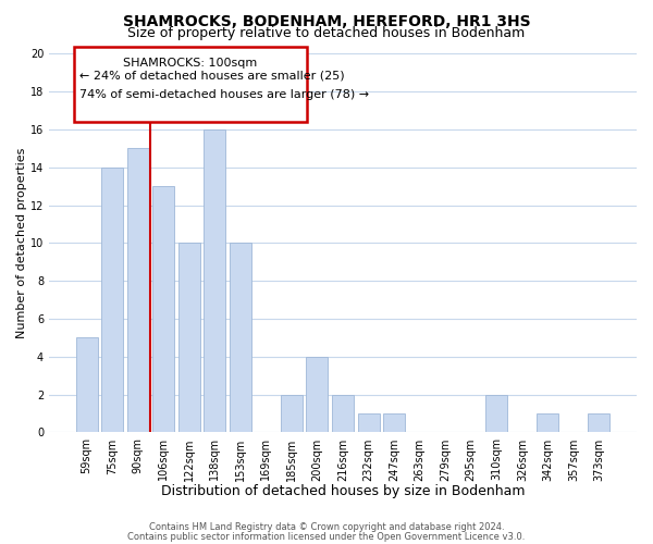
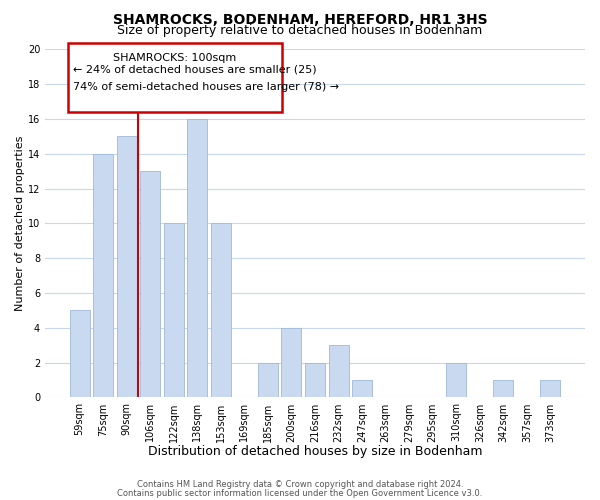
232sqm: 1 -> 3
